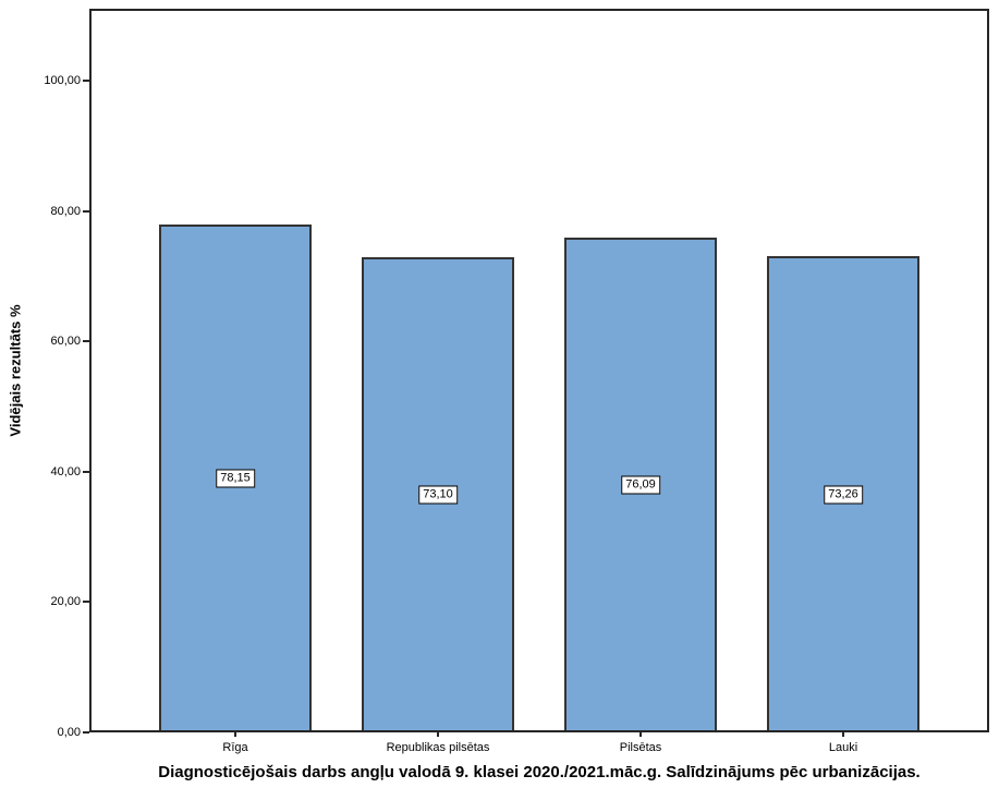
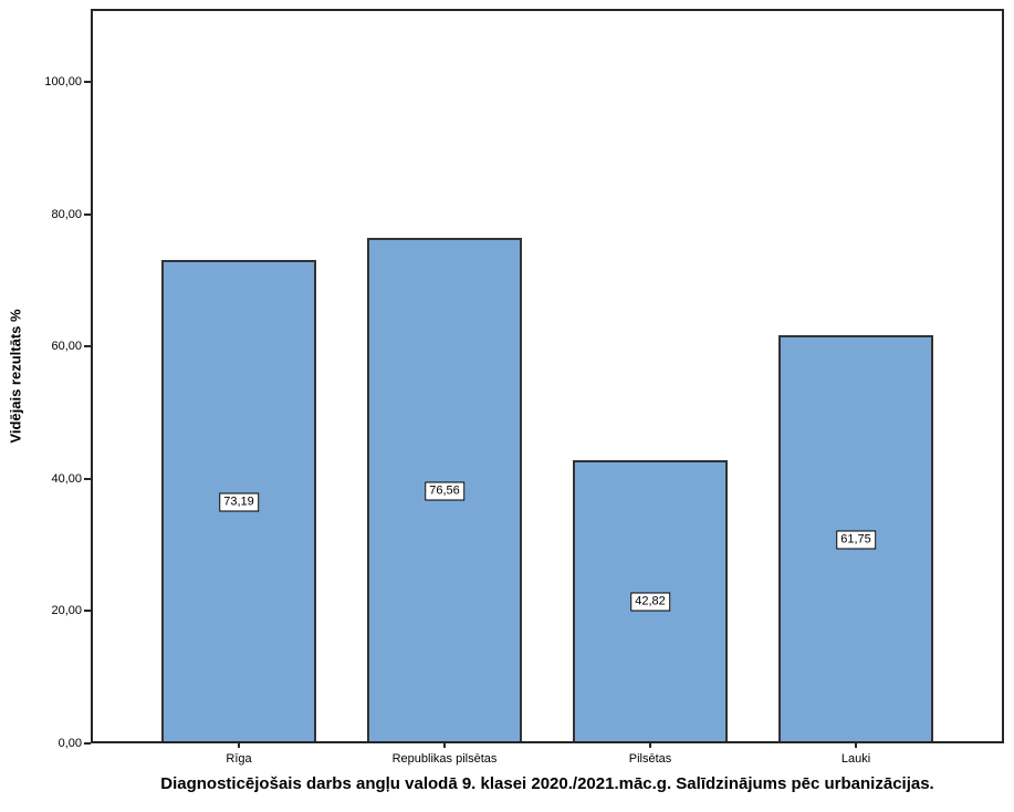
Rīga: 78,15 -> 73,19
Republikas pilsētas: 73,10 -> 76,56
Pilsētas: 76,09 -> 42,82
Lauki: 73,26 -> 61,75
